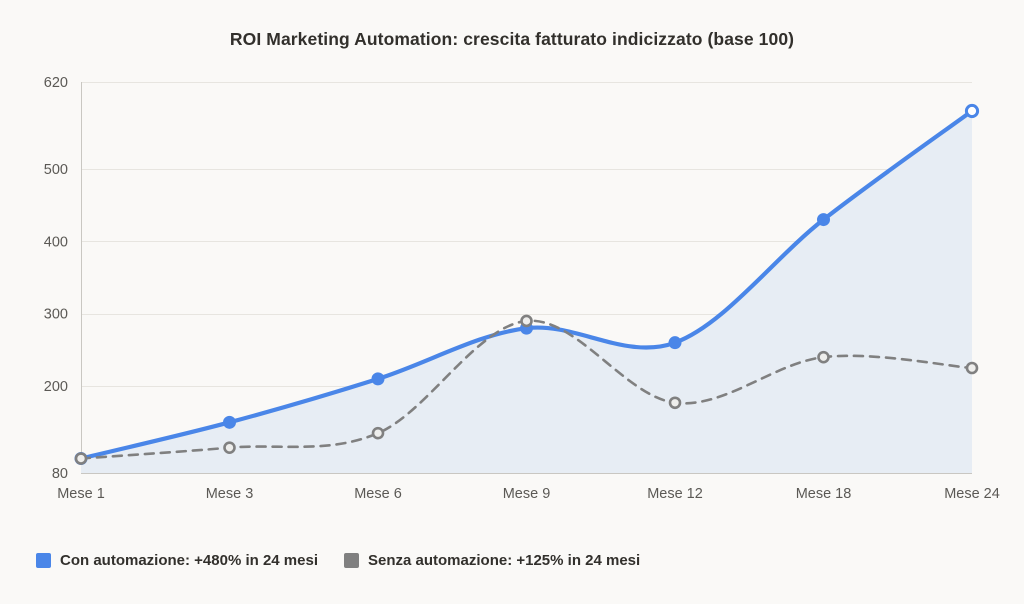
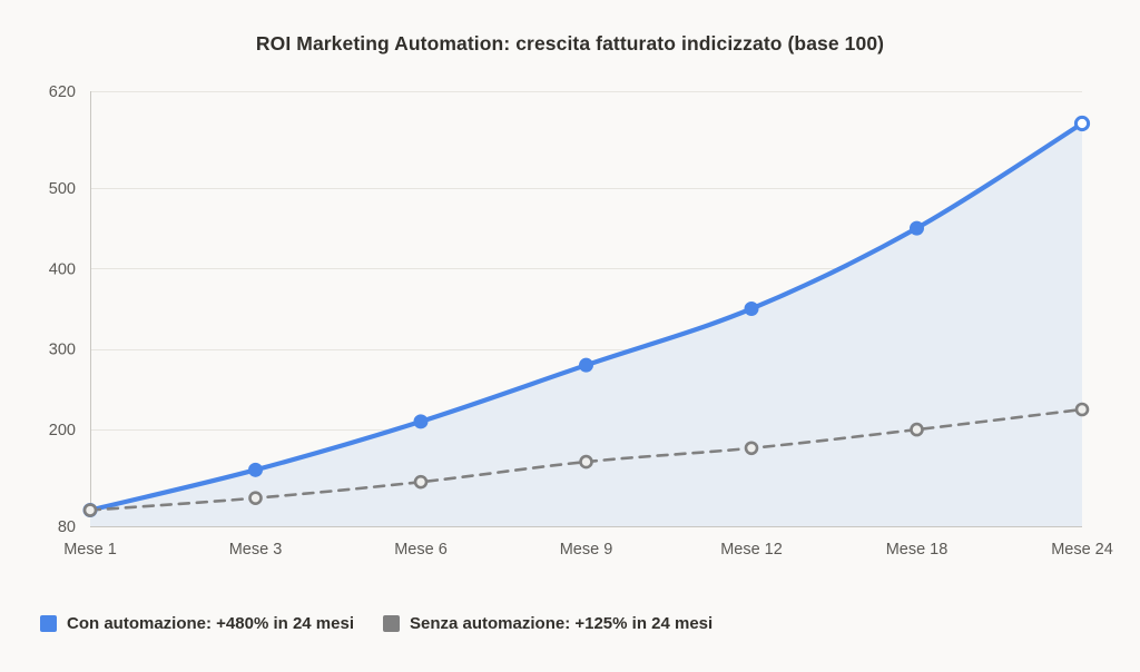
Senza automazione: +125% in 24 mesi/Mese 9: 290 -> 160
Con automazione: +480% in 24 mesi/Mese 12: 260 -> 350
Con automazione: +480% in 24 mesi/Mese 18: 430 -> 450
Senza automazione: +125% in 24 mesi/Mese 18: 240 -> 200
